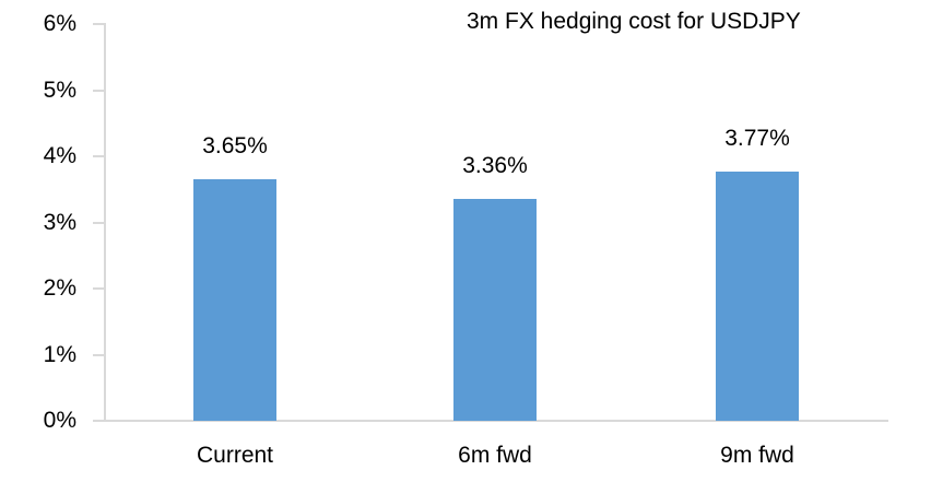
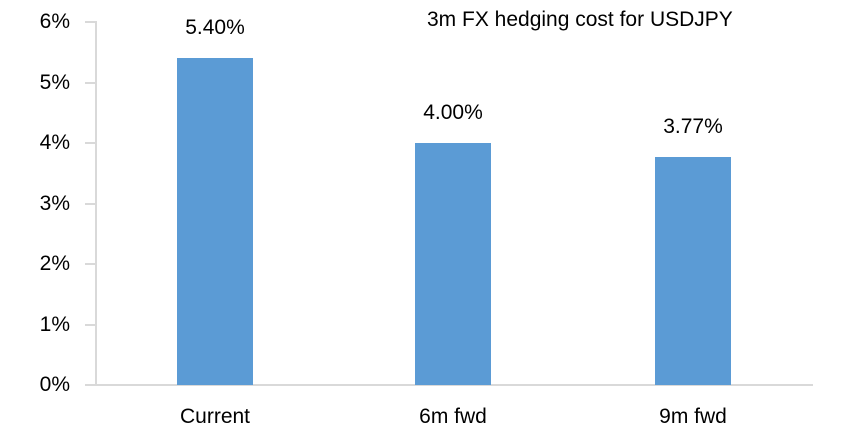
Current: 3.65% -> 5.40%
6m fwd: 3.36% -> 4.00%
